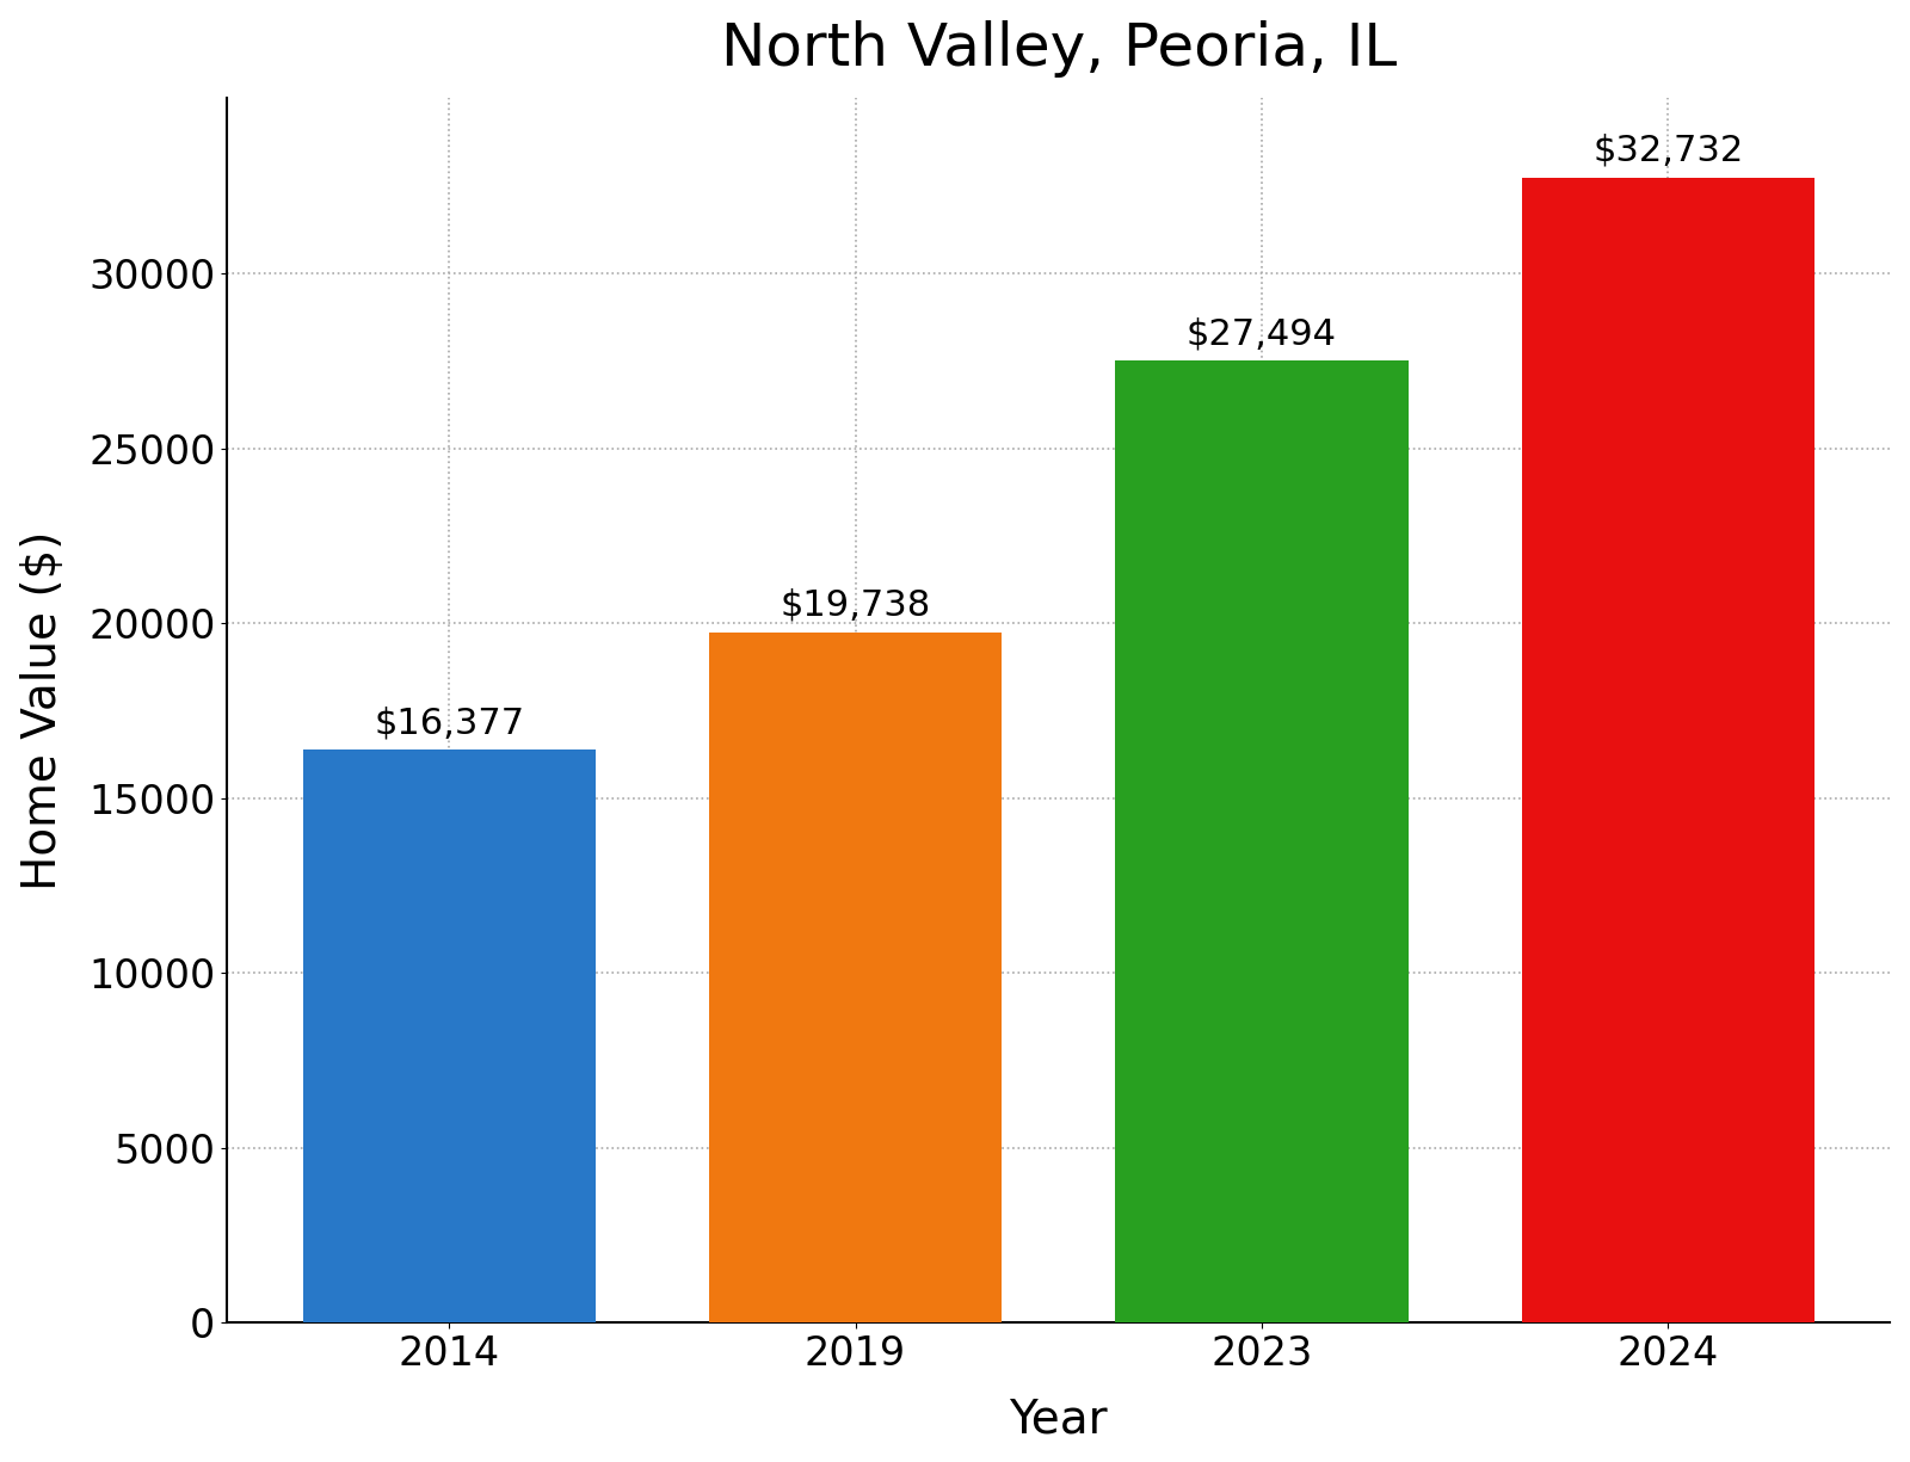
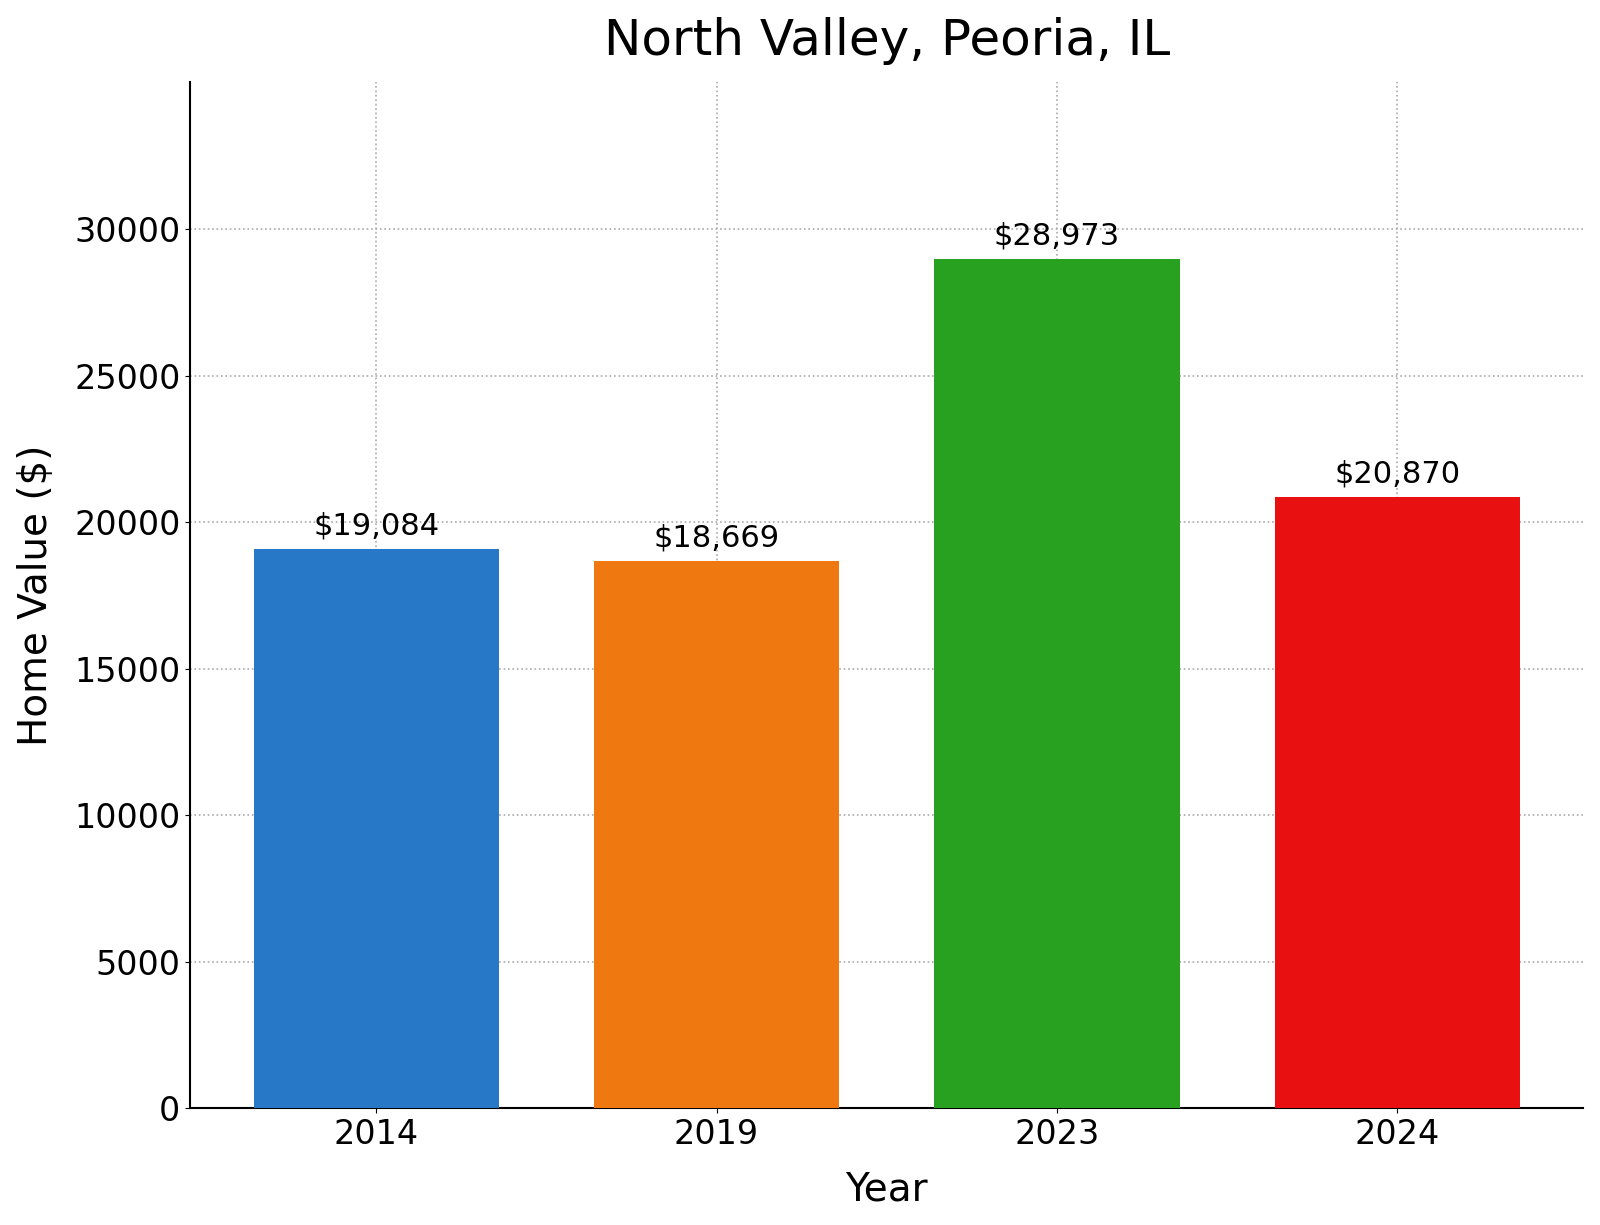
2014: $16,377 -> $19,084
2019: $19,738 -> $18,669
2023: $27,494 -> $28,973
2024: $32,732 -> $20,870
